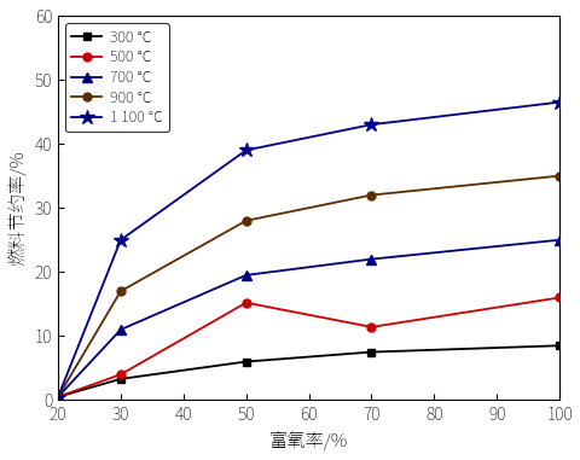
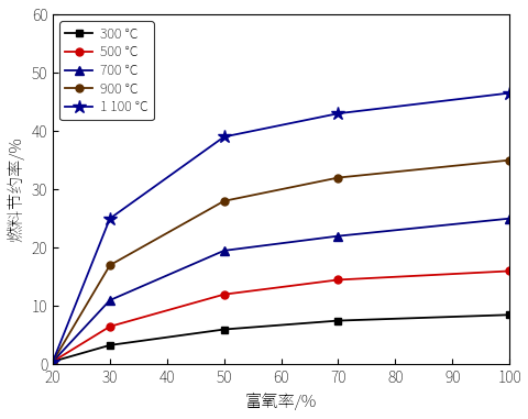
500 ℃/30: 4.0 -> 6.5
500 ℃/50: 15.2 -> 12.0
500 ℃/70: 11.4 -> 14.5
